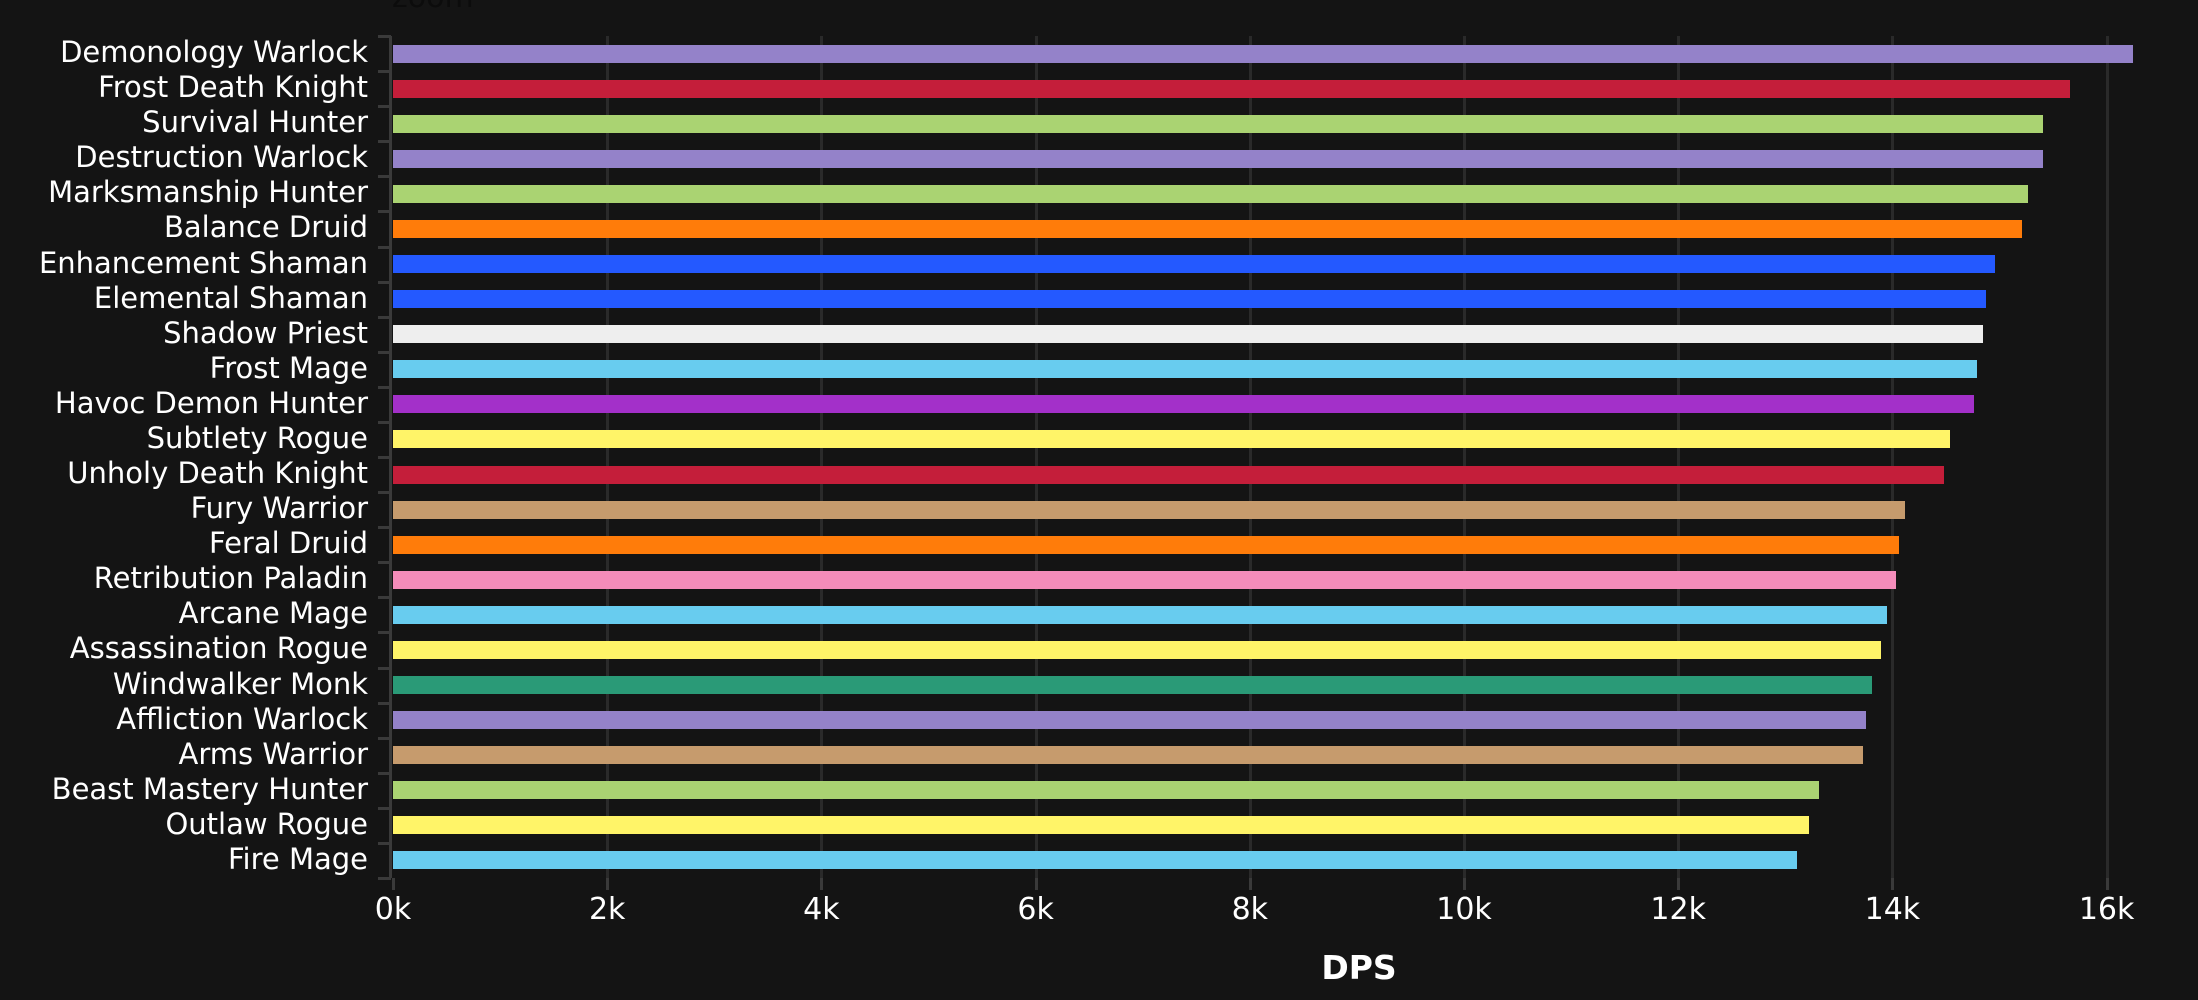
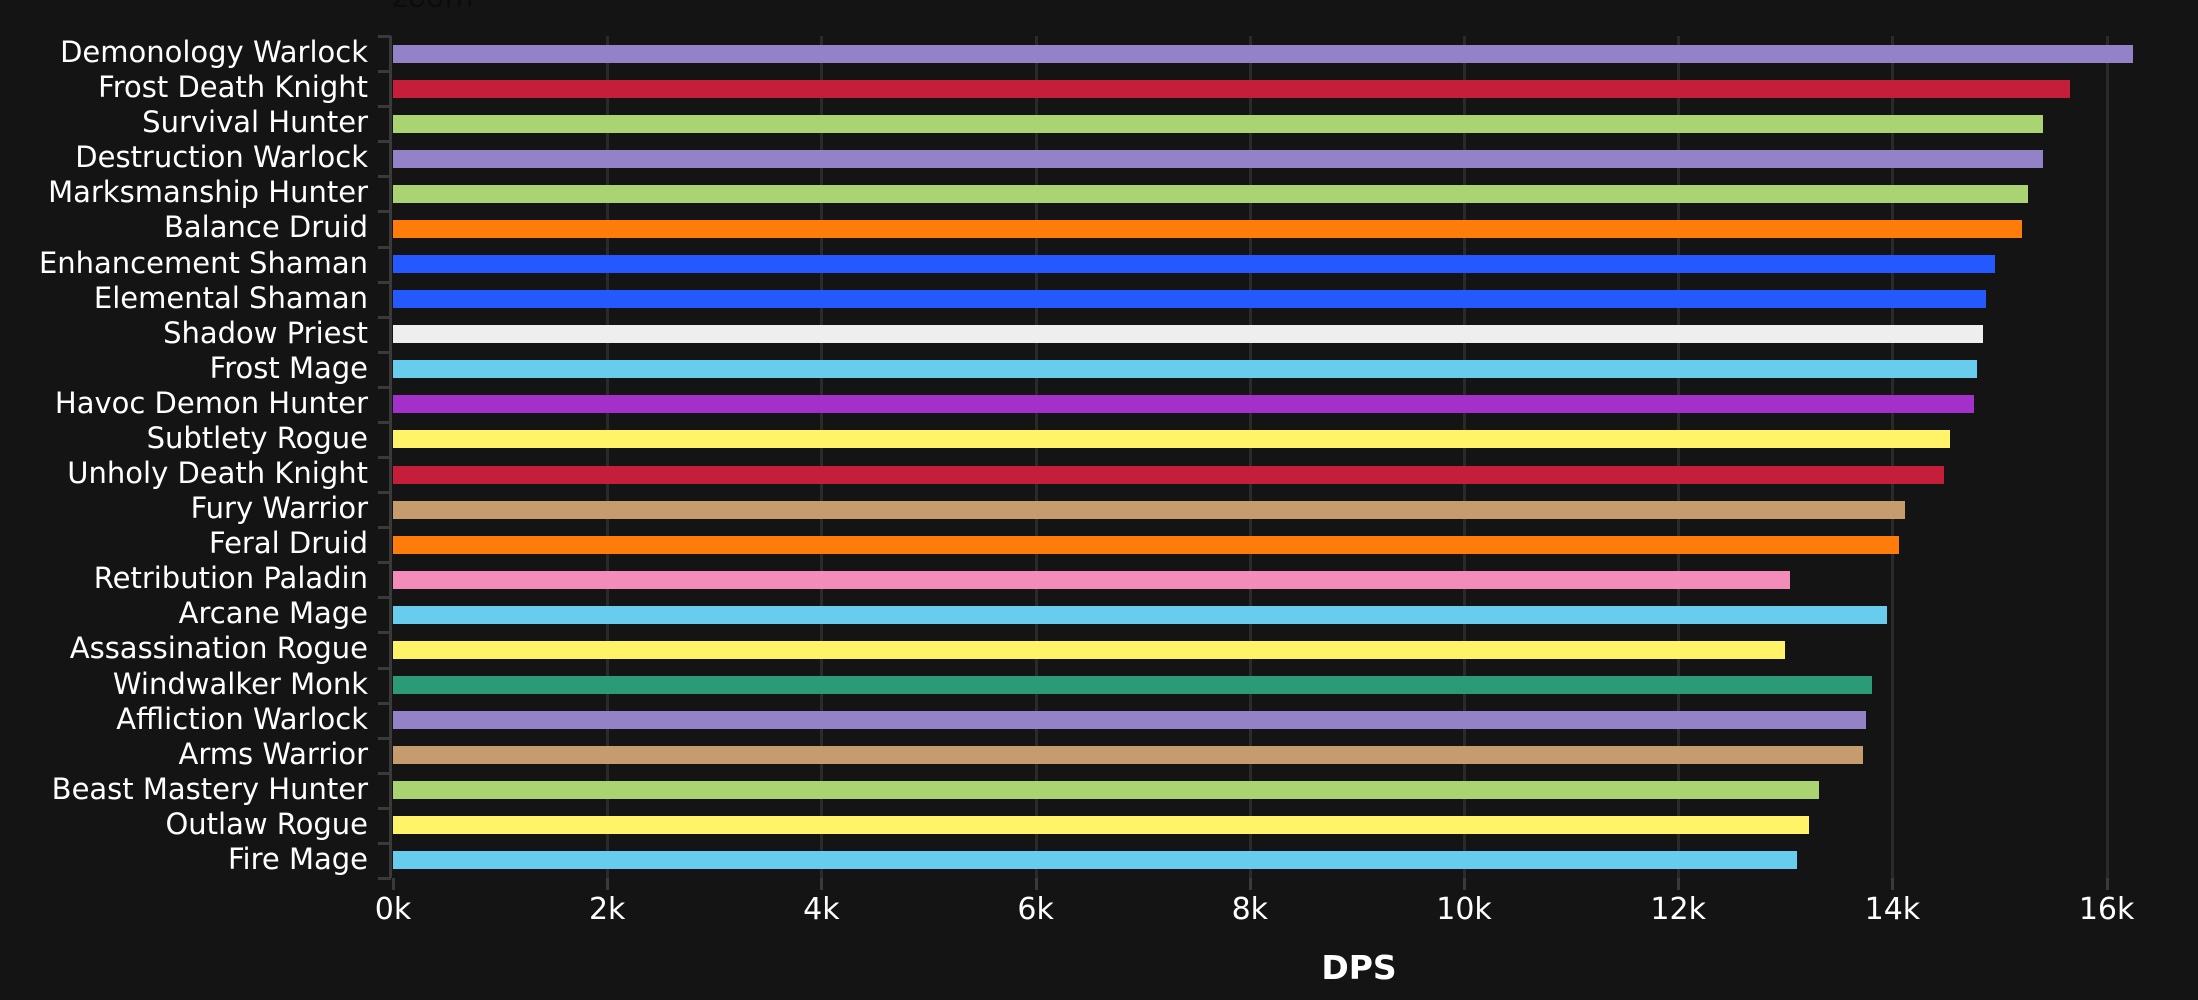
Retribution Paladin: 14.03k -> 13.04k
Assassination Rogue: 13.89k -> 13.00k
